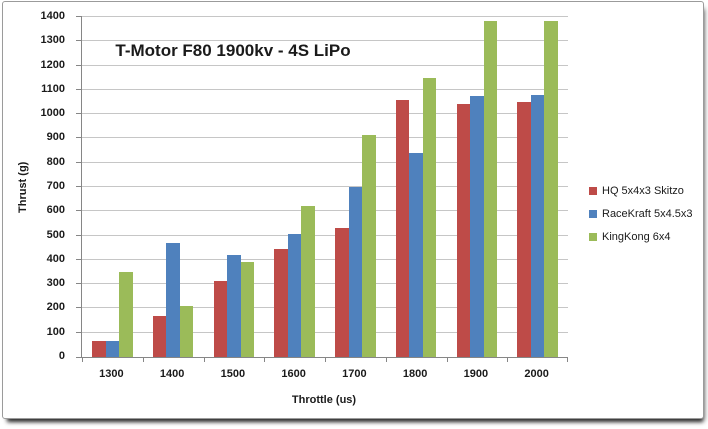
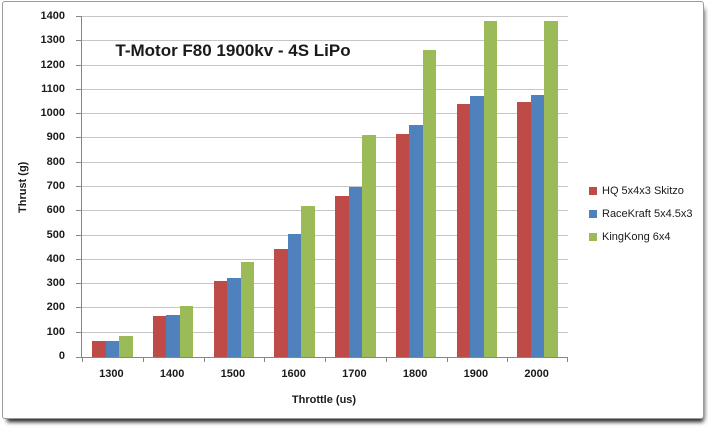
KingKong 6x4/1300: 350 -> 90
RaceKraft 5x4.5x3/1400: 470 -> 180
RaceKraft 5x4.5x3/1500: 420 -> 320
HQ 5x4x3 Skitzo/1700: 530 -> 660
HQ 5x4x3 Skitzo/1800: 1060 -> 920
RaceKraft 5x4.5x3/1800: 840 -> 960
KingKong 6x4/1800: 1150 -> 1260
